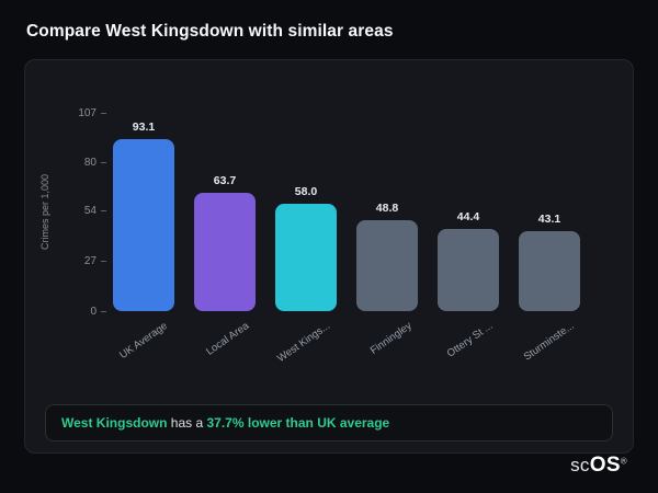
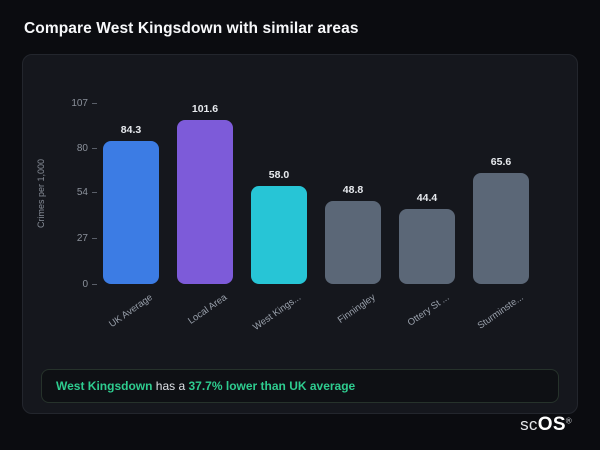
UK Average: 93.1 -> 84.3
Local Area: 63.7 -> 101.6
Sturminste...: 43.1 -> 65.6
